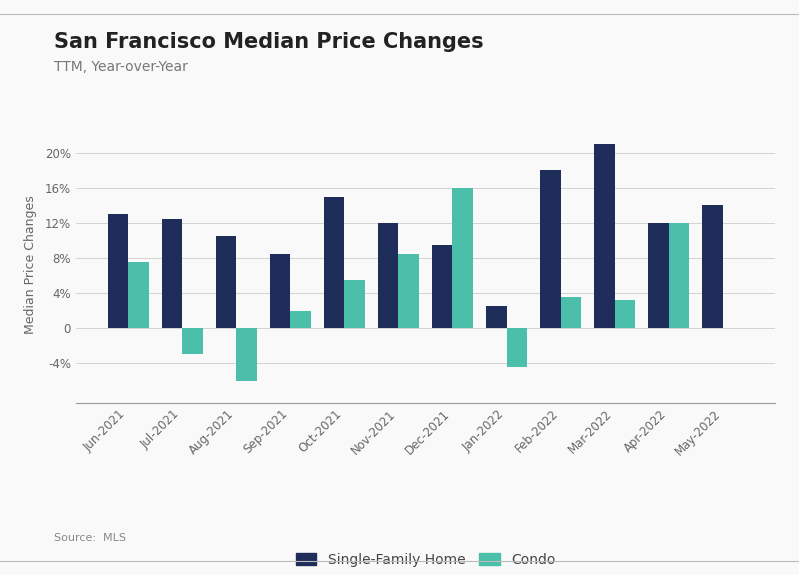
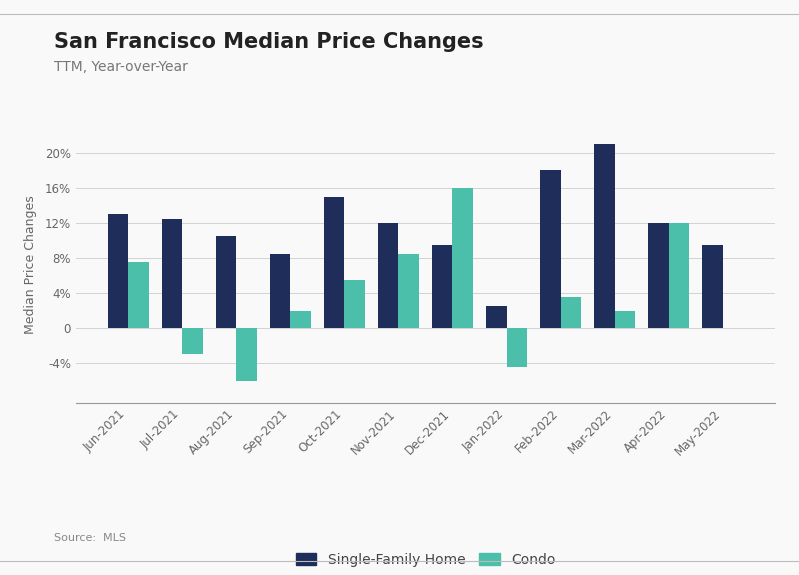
Condo/Mar-2022: 3.2% -> 2.0%
Single-Family Home/May-2022: 14.0% -> 9.5%
